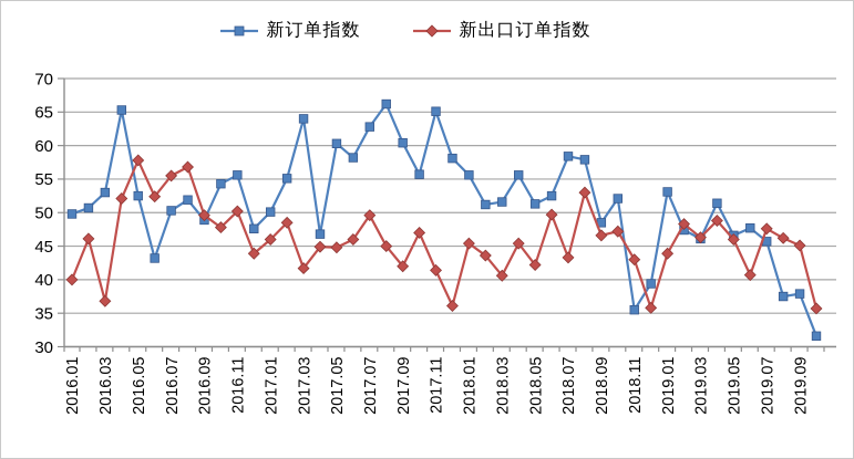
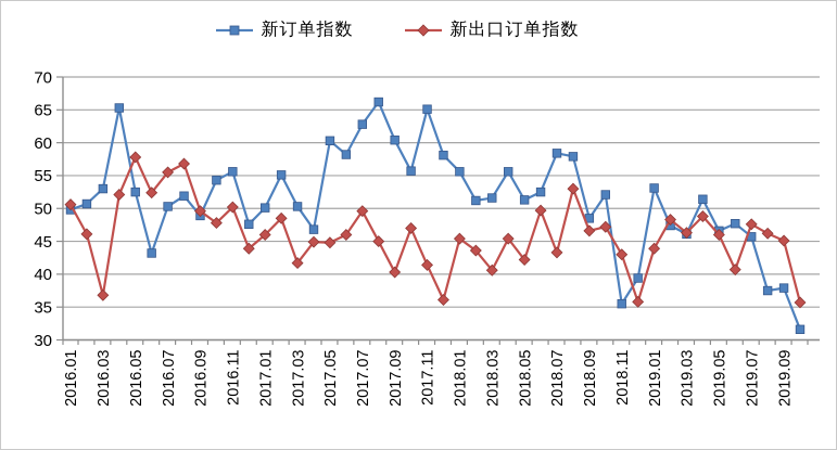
新出口订单指数/2016.01: 40 -> 51
新订单指数/2017.03: 64 -> 50
新出口订单指数/2017.09: 42 -> 40
